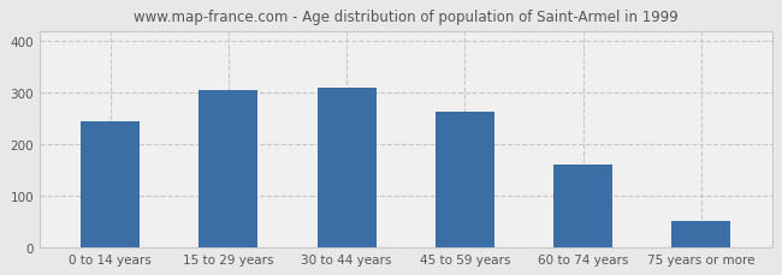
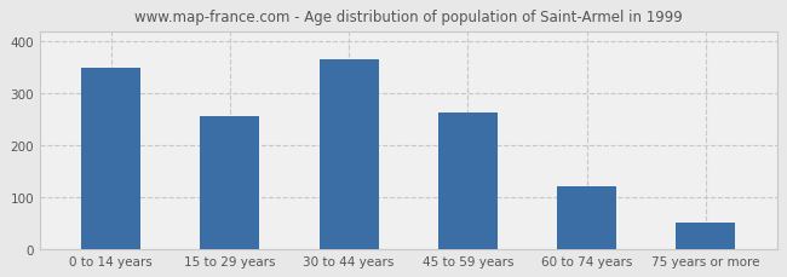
0 to 14 years: 245 -> 350
15 to 29 years: 305 -> 257
30 to 44 years: 310 -> 365
60 to 74 years: 160 -> 120
